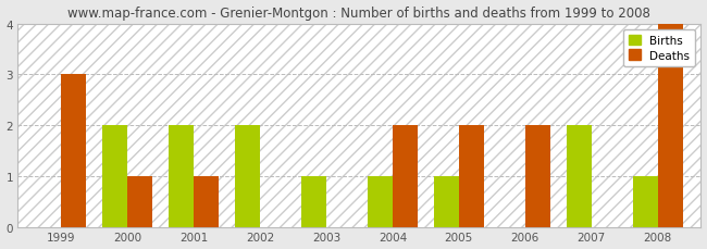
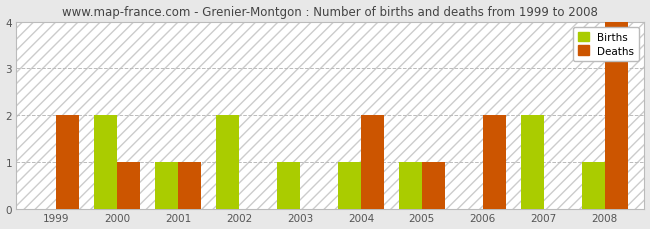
Deaths/1999: 3 -> 2
Births/2001: 2 -> 1
Deaths/2005: 2 -> 1
